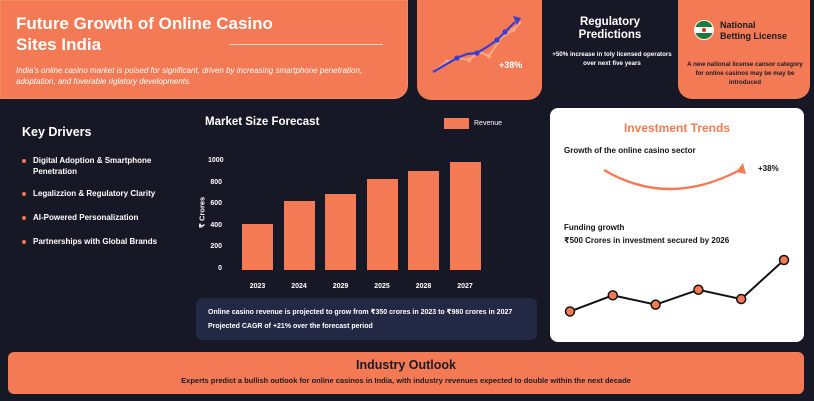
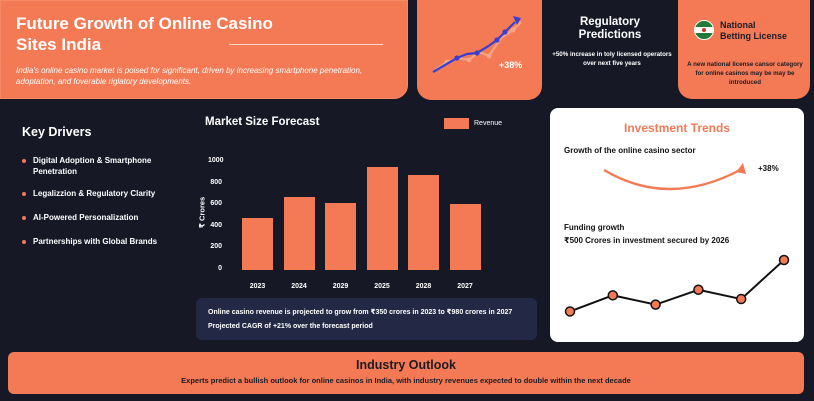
2023: 430 -> 480
2024: 640 -> 680
2029: 700 -> 620
2025: 840 -> 950
2028: 920 -> 880
2027: 1000 -> 610
